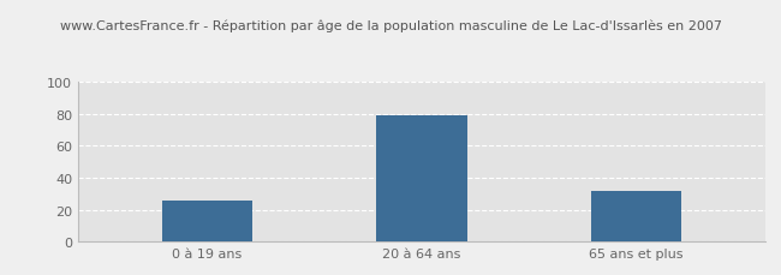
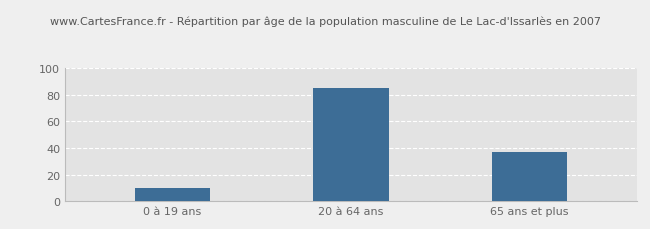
0 à 19 ans: 26 -> 10
20 à 64 ans: 79 -> 85
65 ans et plus: 32 -> 37
